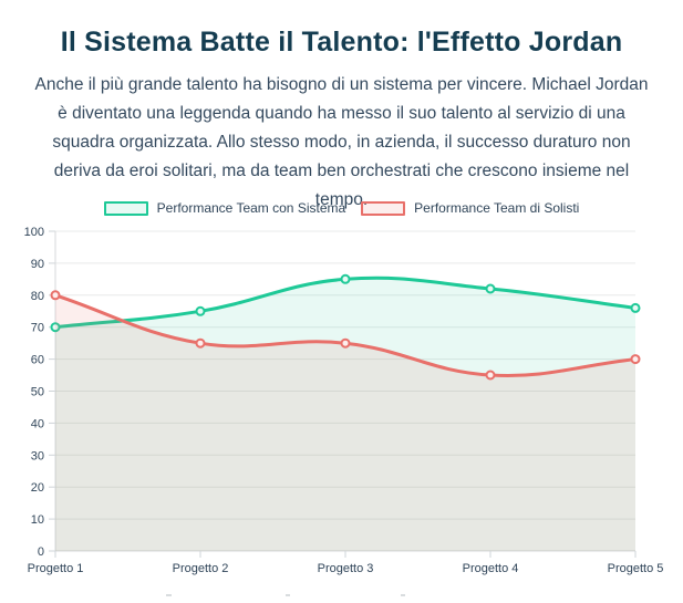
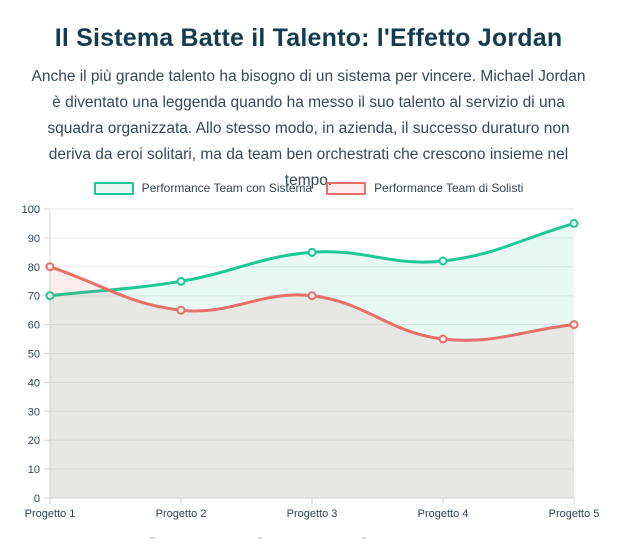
Performance Team di Solisti/Progetto 3: 65 -> 70
Performance Team con Sistema/Progetto 5: 76 -> 95
